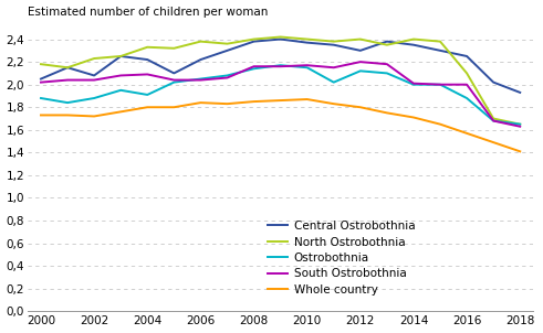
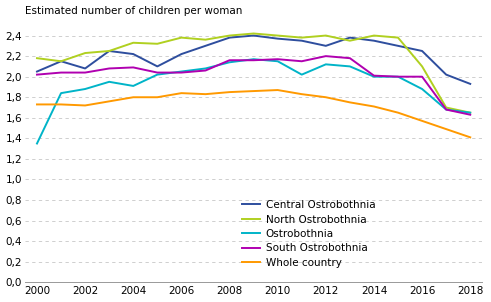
Ostrobothnia/2000: 1,88 -> 1,35
